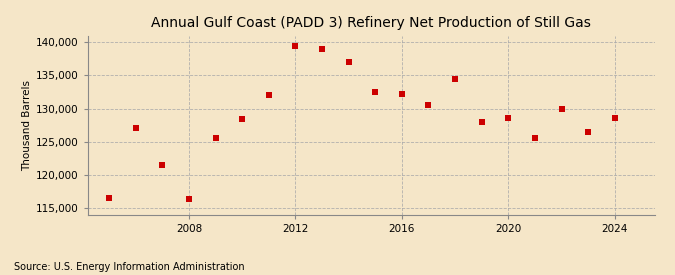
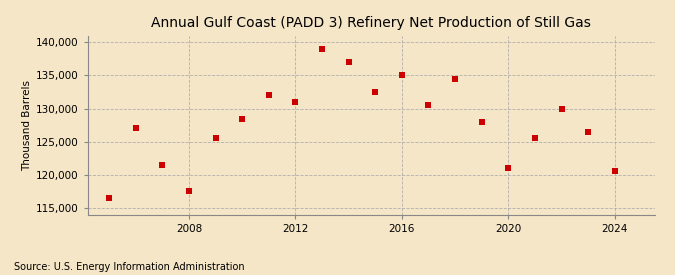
2008: 116,400 -> 117,500
2012: 139,400 -> 131,000
2016: 132,200 -> 135,000
2020: 128,600 -> 121,000
2024: 128,600 -> 120,500
